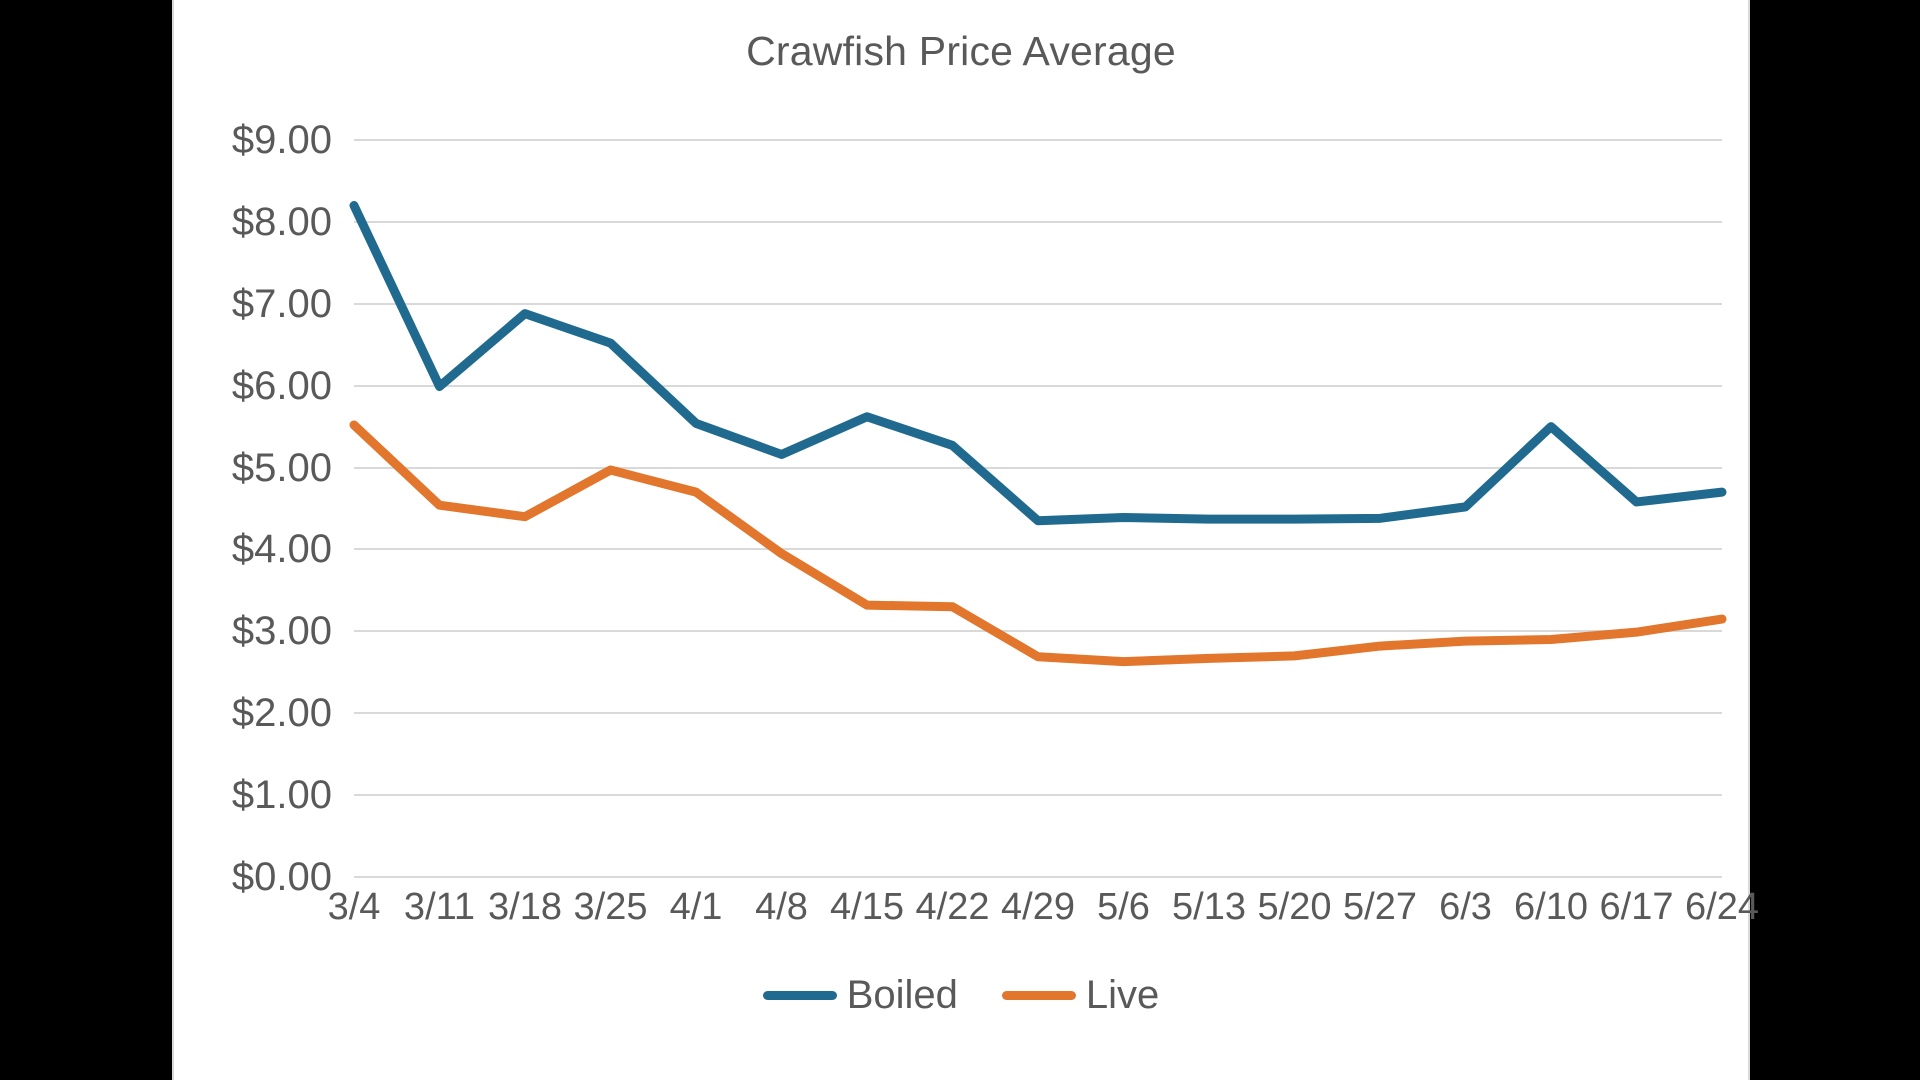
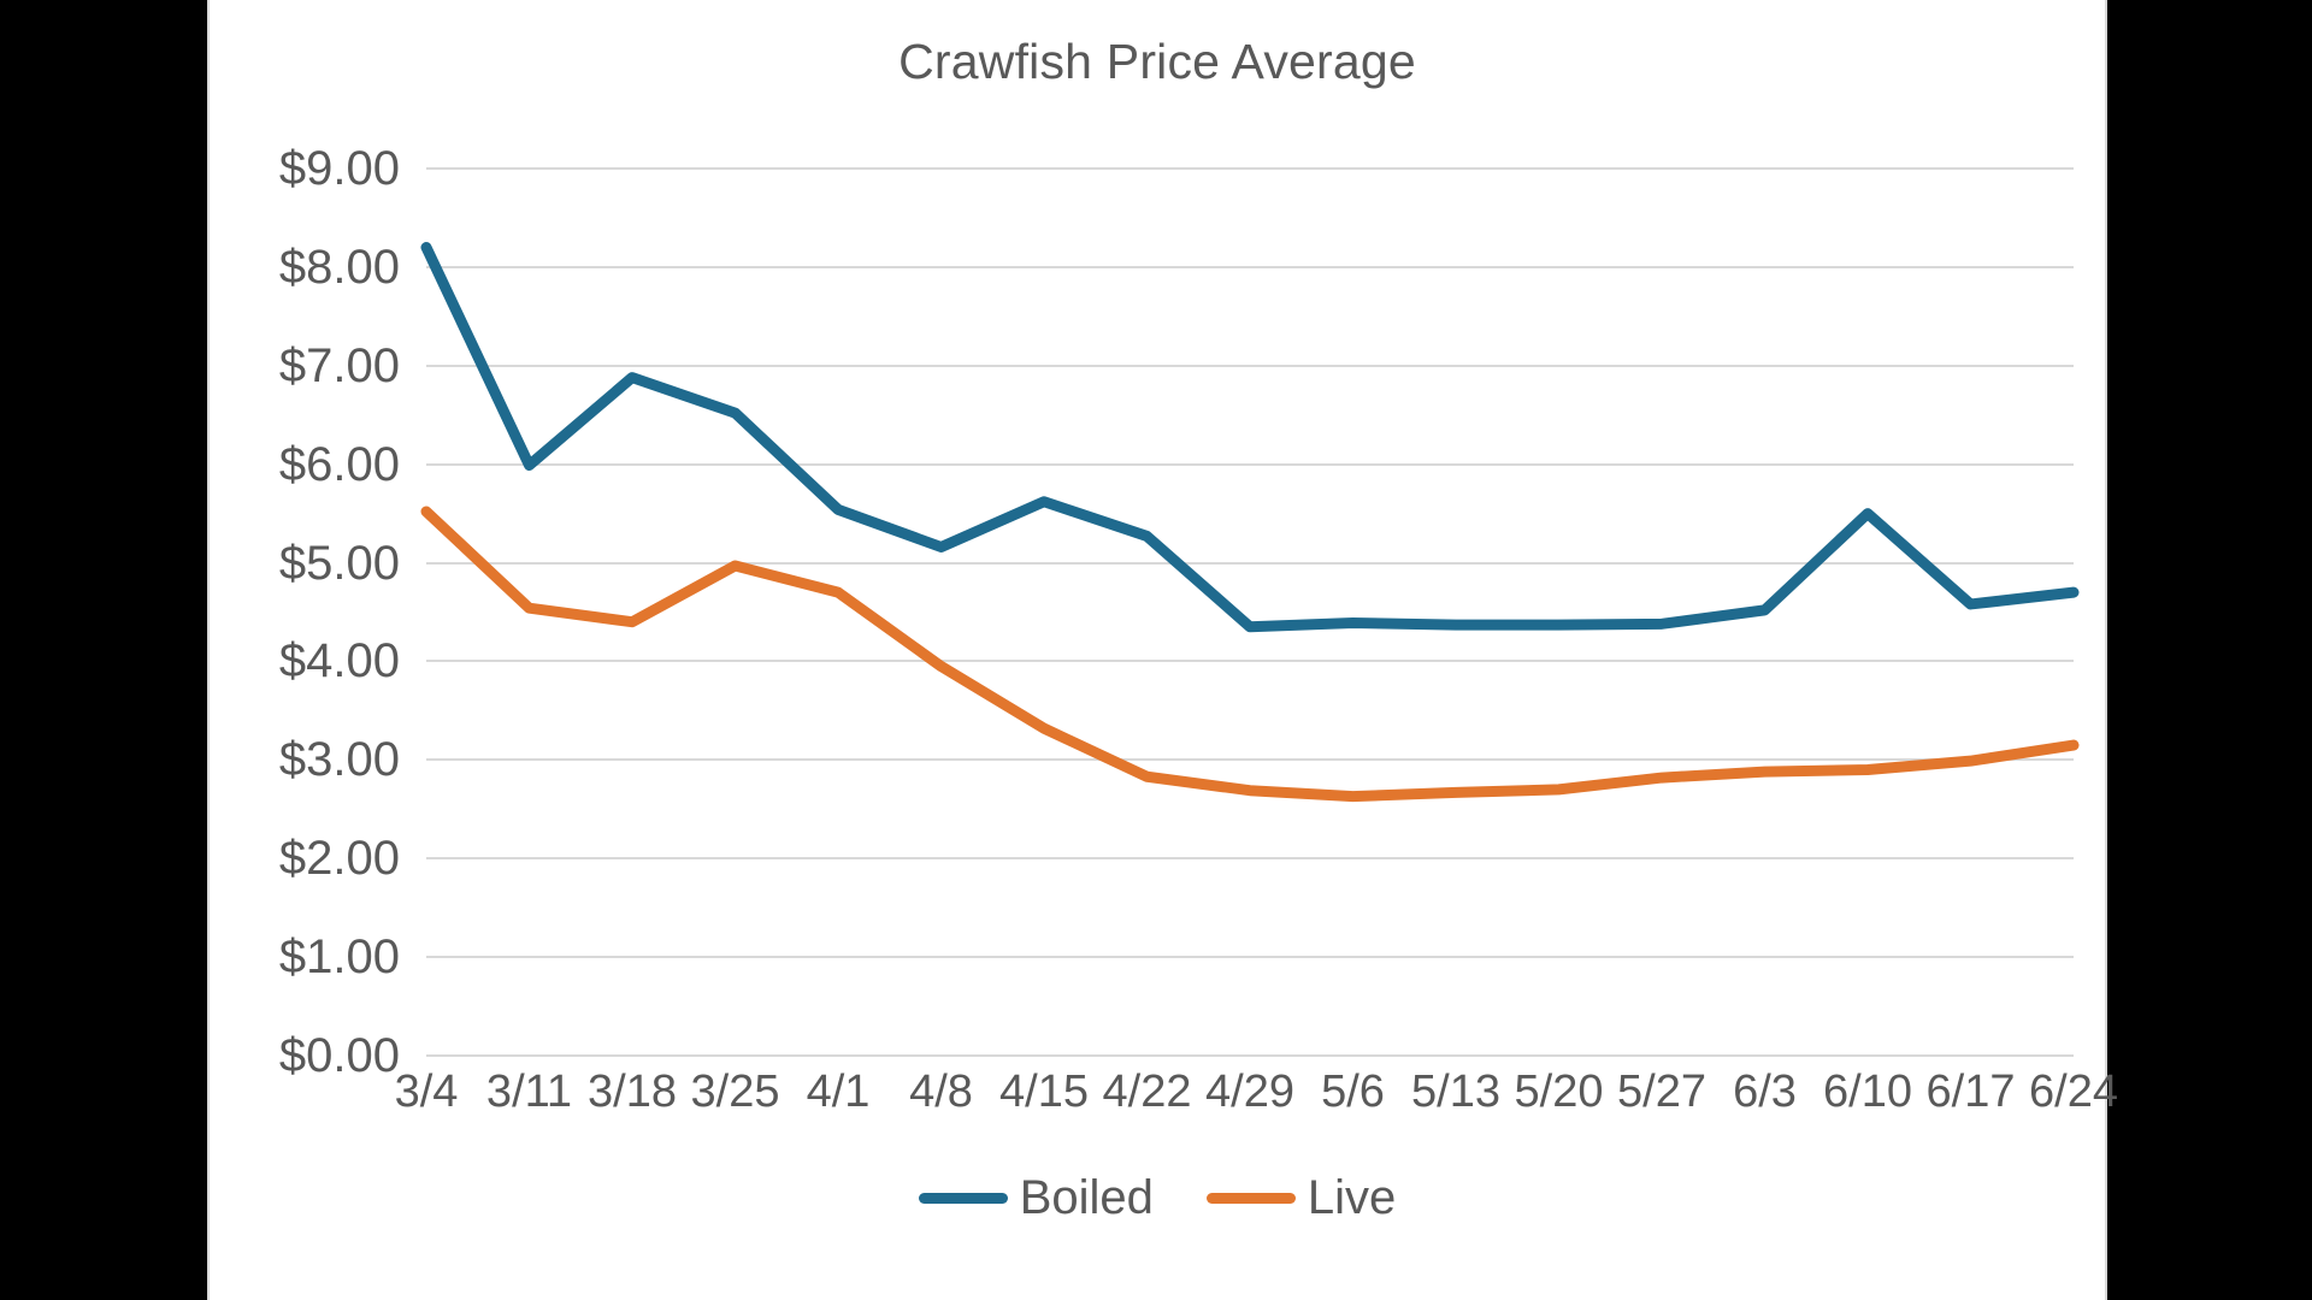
Live/4/22: $3.3 -> $2.8
